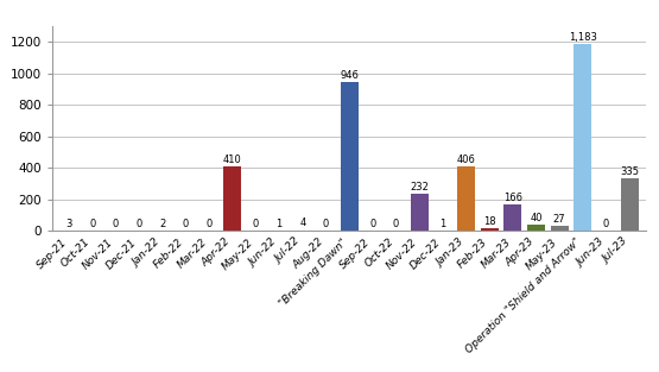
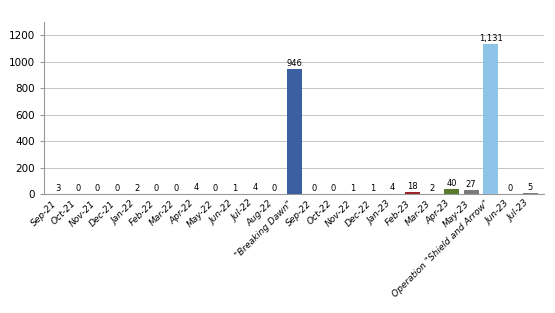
Apr-22: 410 -> 4
Nov-22: 232 -> 1
Jan-23: 406 -> 4
Mar-23: 166 -> 2
Operation "Shield and Arrow": 1,183 -> 1,131
Jul-23: 335 -> 5
